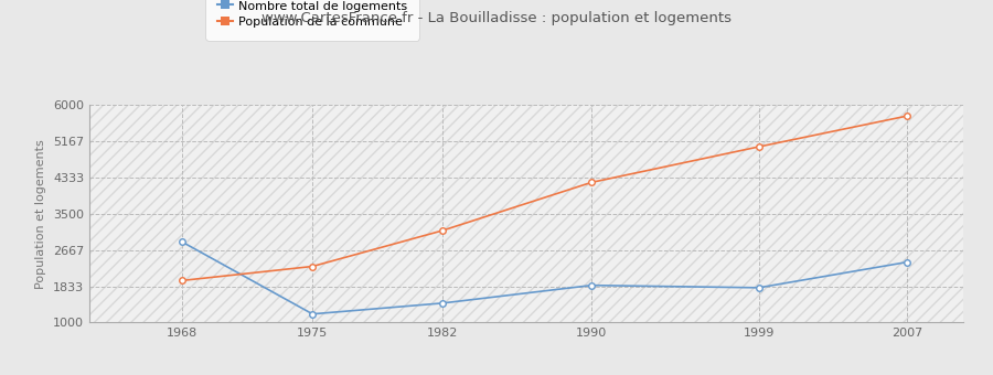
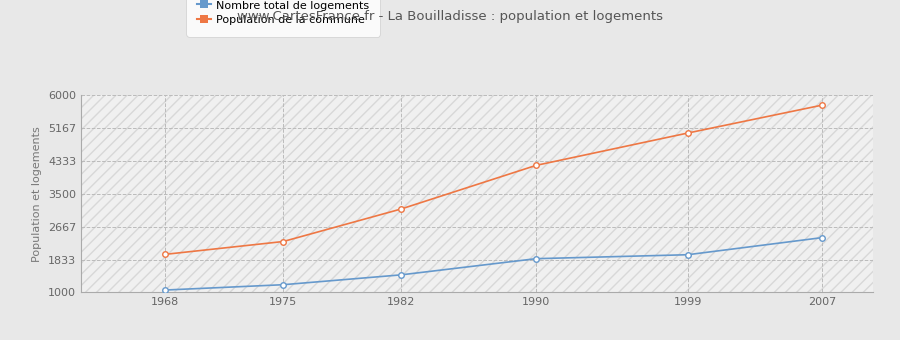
Nombre total de logements/1968: 2850 -> 1060
Nombre total de logements/1999: 1800 -> 1960
